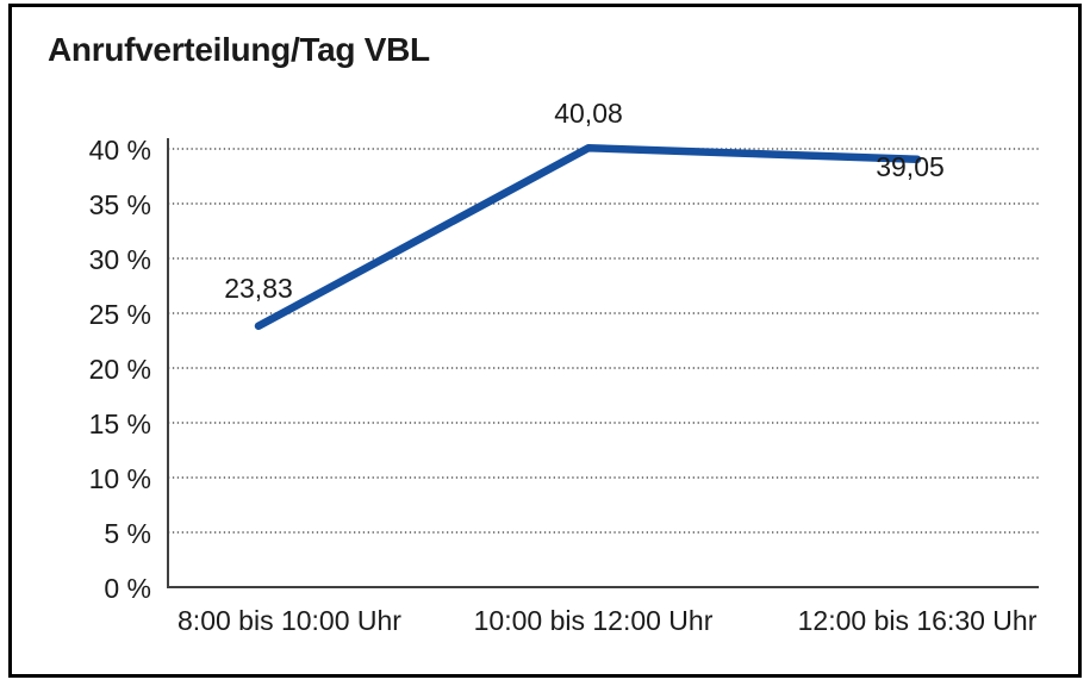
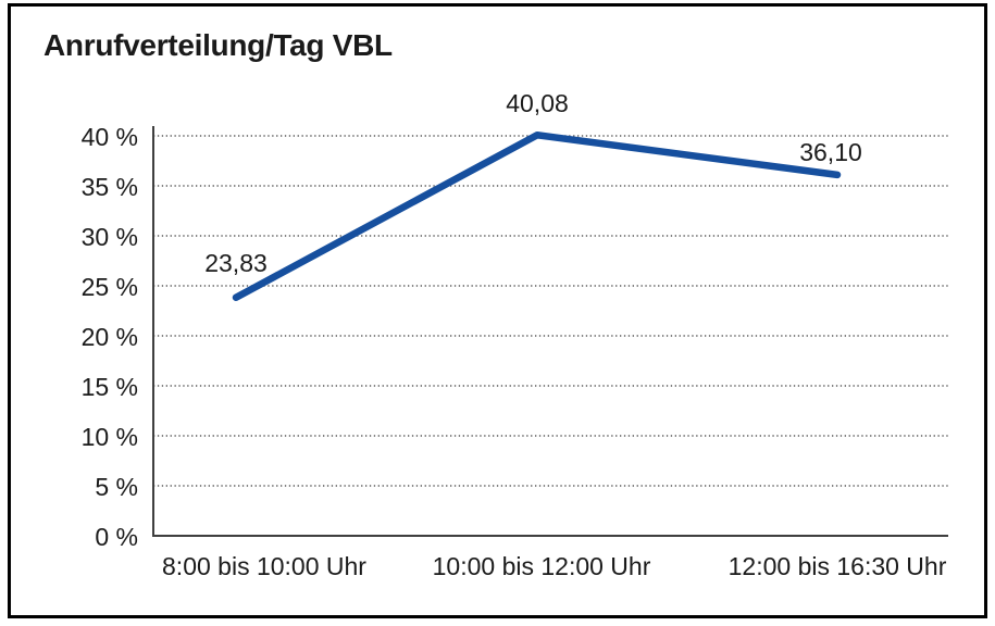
12:00 bis 16:30 Uhr: 39,05 -> 36,10
